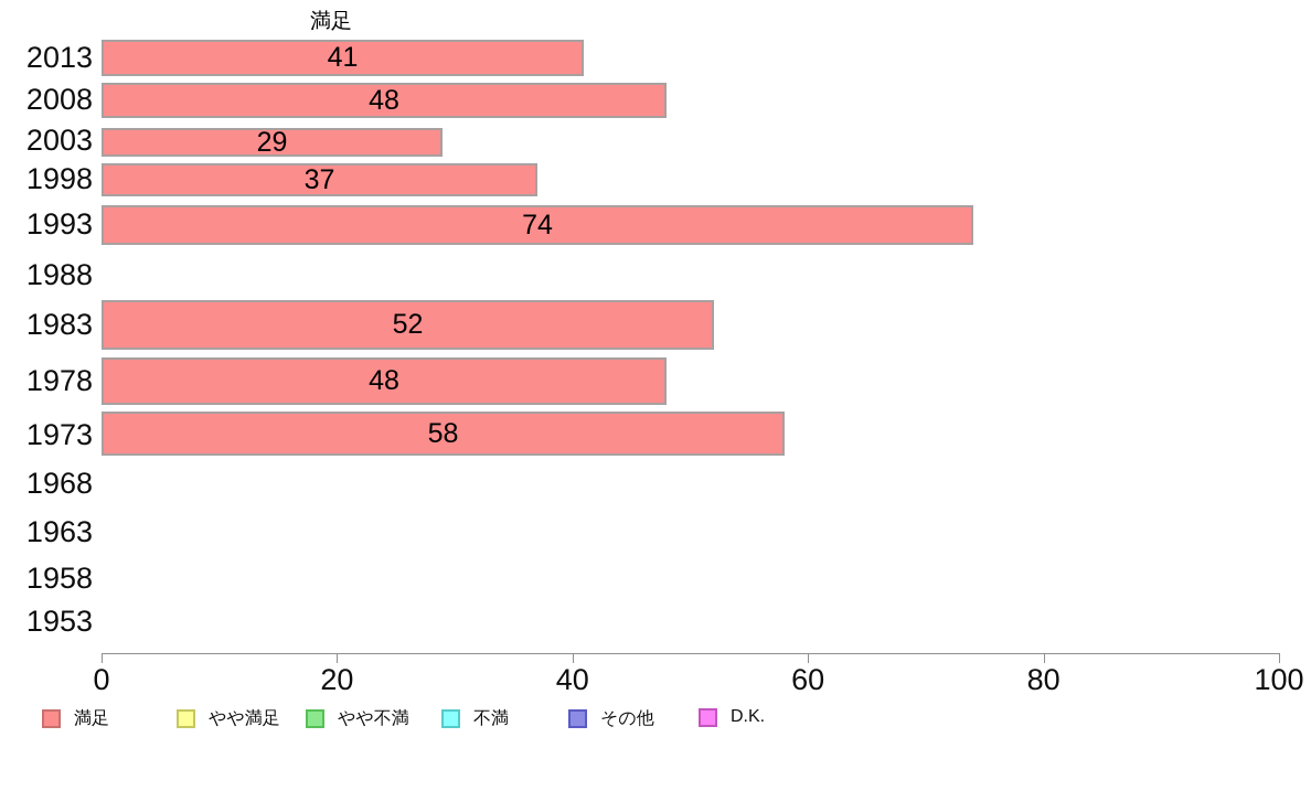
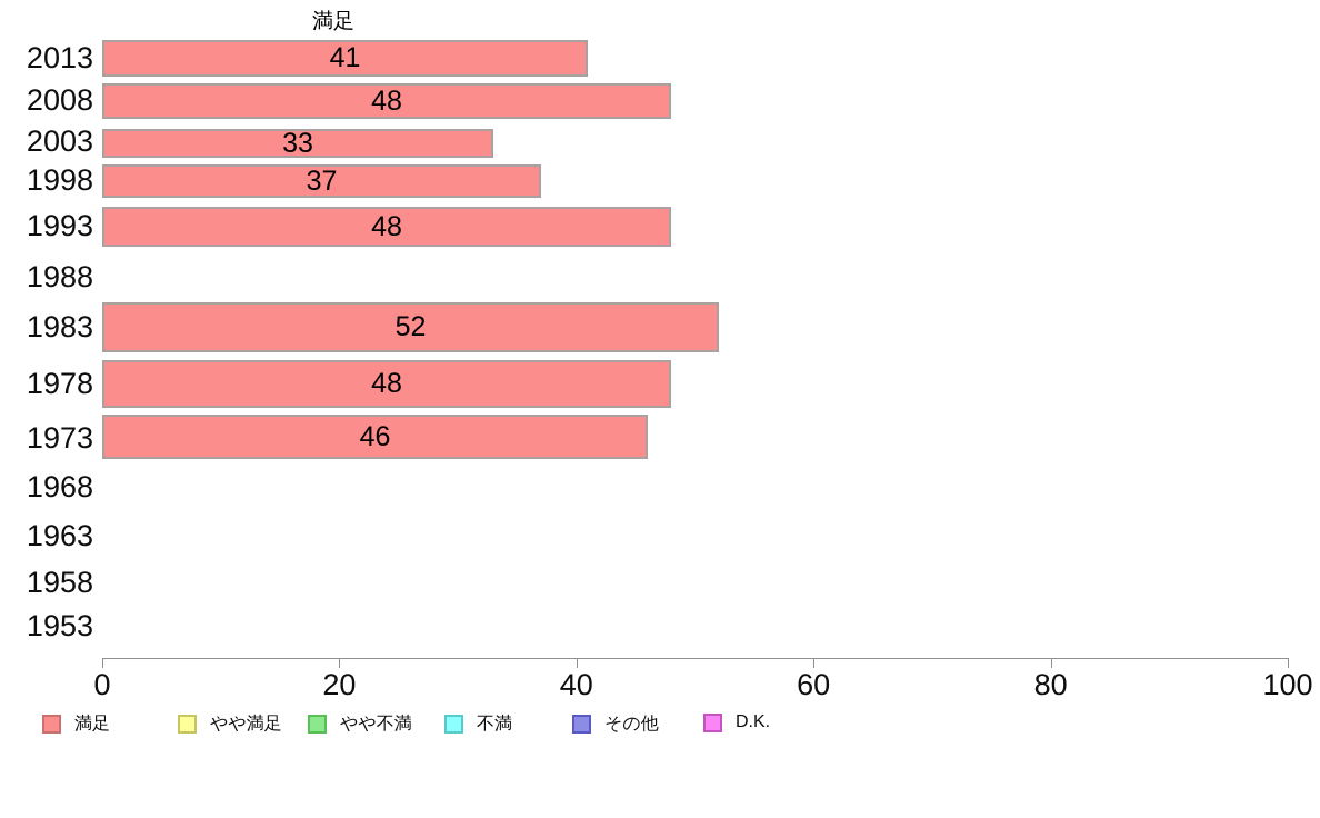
2003: 29 -> 33
1993: 74 -> 48
1973: 58 -> 46
